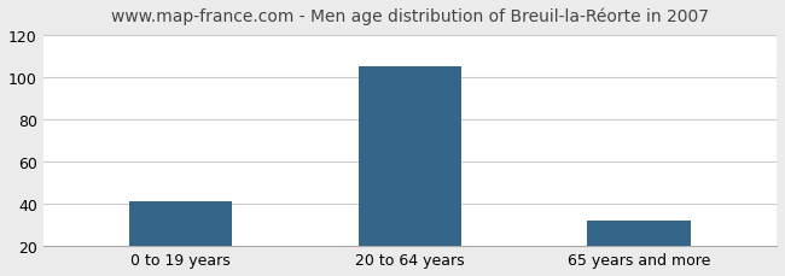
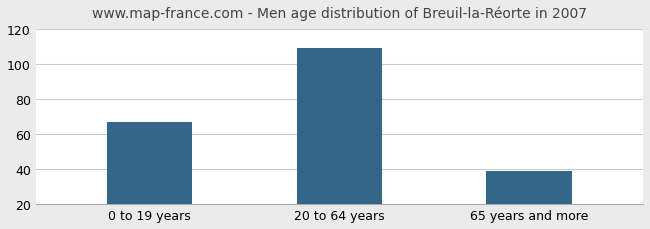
0 to 19 years: 41 -> 67
20 to 64 years: 105 -> 109
65 years and more: 32 -> 39
